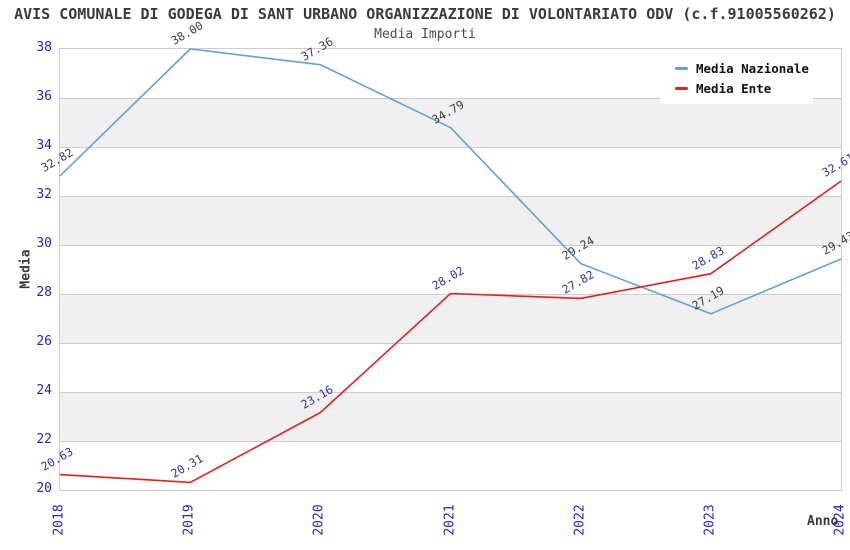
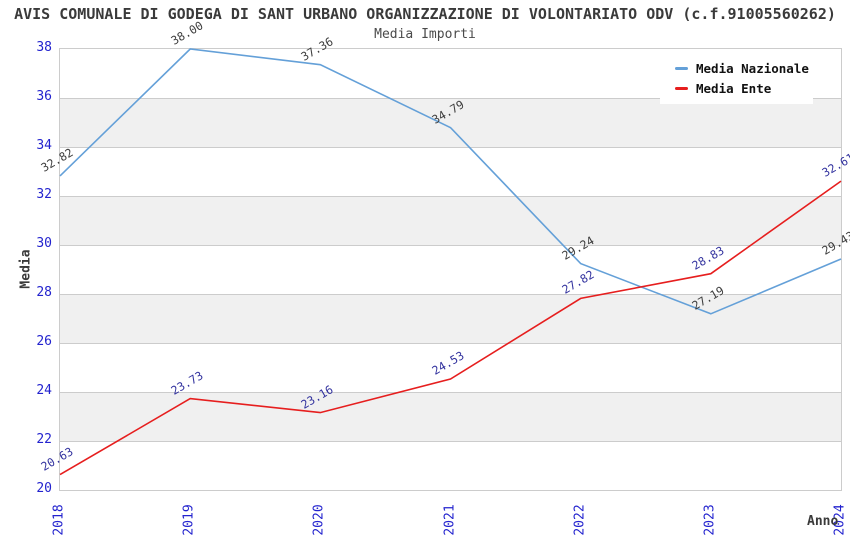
Media Ente/2019: 20.31 -> 23.73
Media Ente/2021: 28.02 -> 24.53
